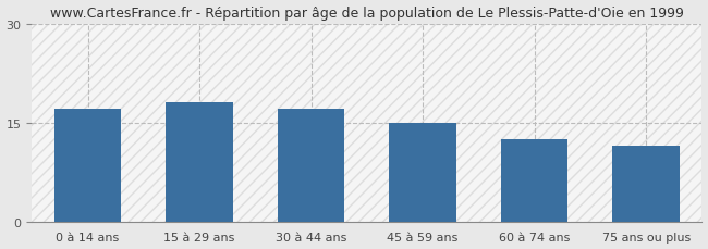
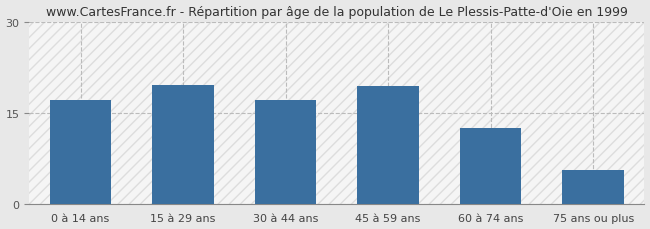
15 à 29 ans: 18.0 -> 19.6
45 à 59 ans: 15.0 -> 19.4
75 ans ou plus: 11.5 -> 5.6
